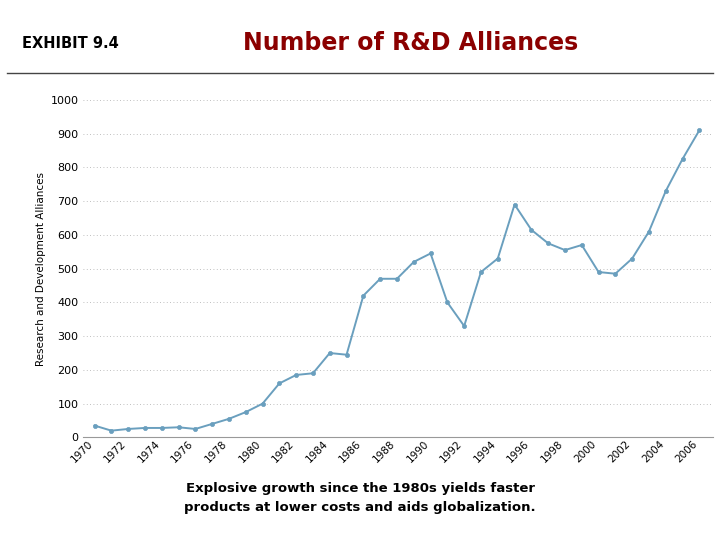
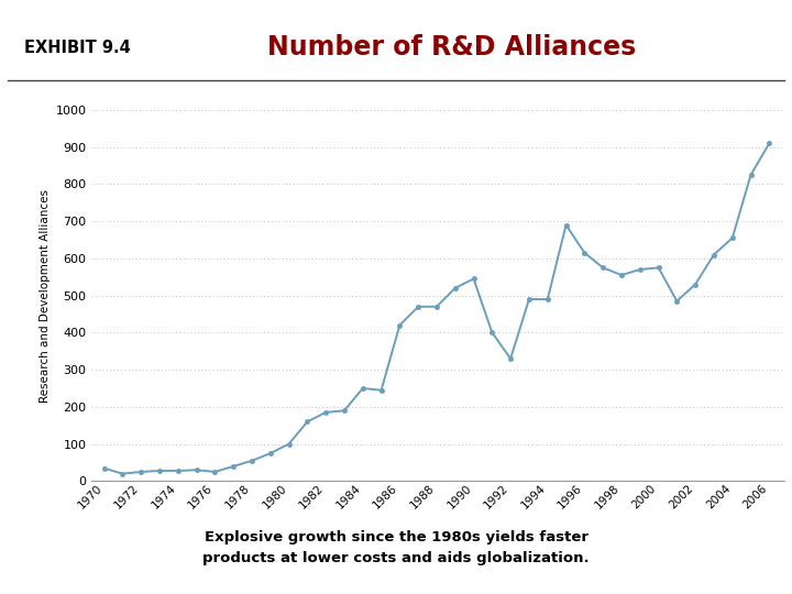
1994: 530 -> 490
2000: 490 -> 575
2004: 730 -> 655
